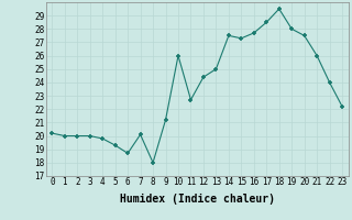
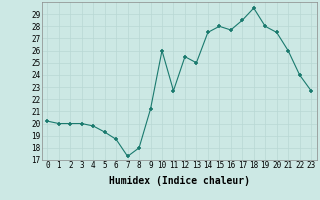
7: 20.1 -> 17.3
12: 24.4 -> 25.5
15: 27.3 -> 28.0
23: 22.2 -> 22.7
